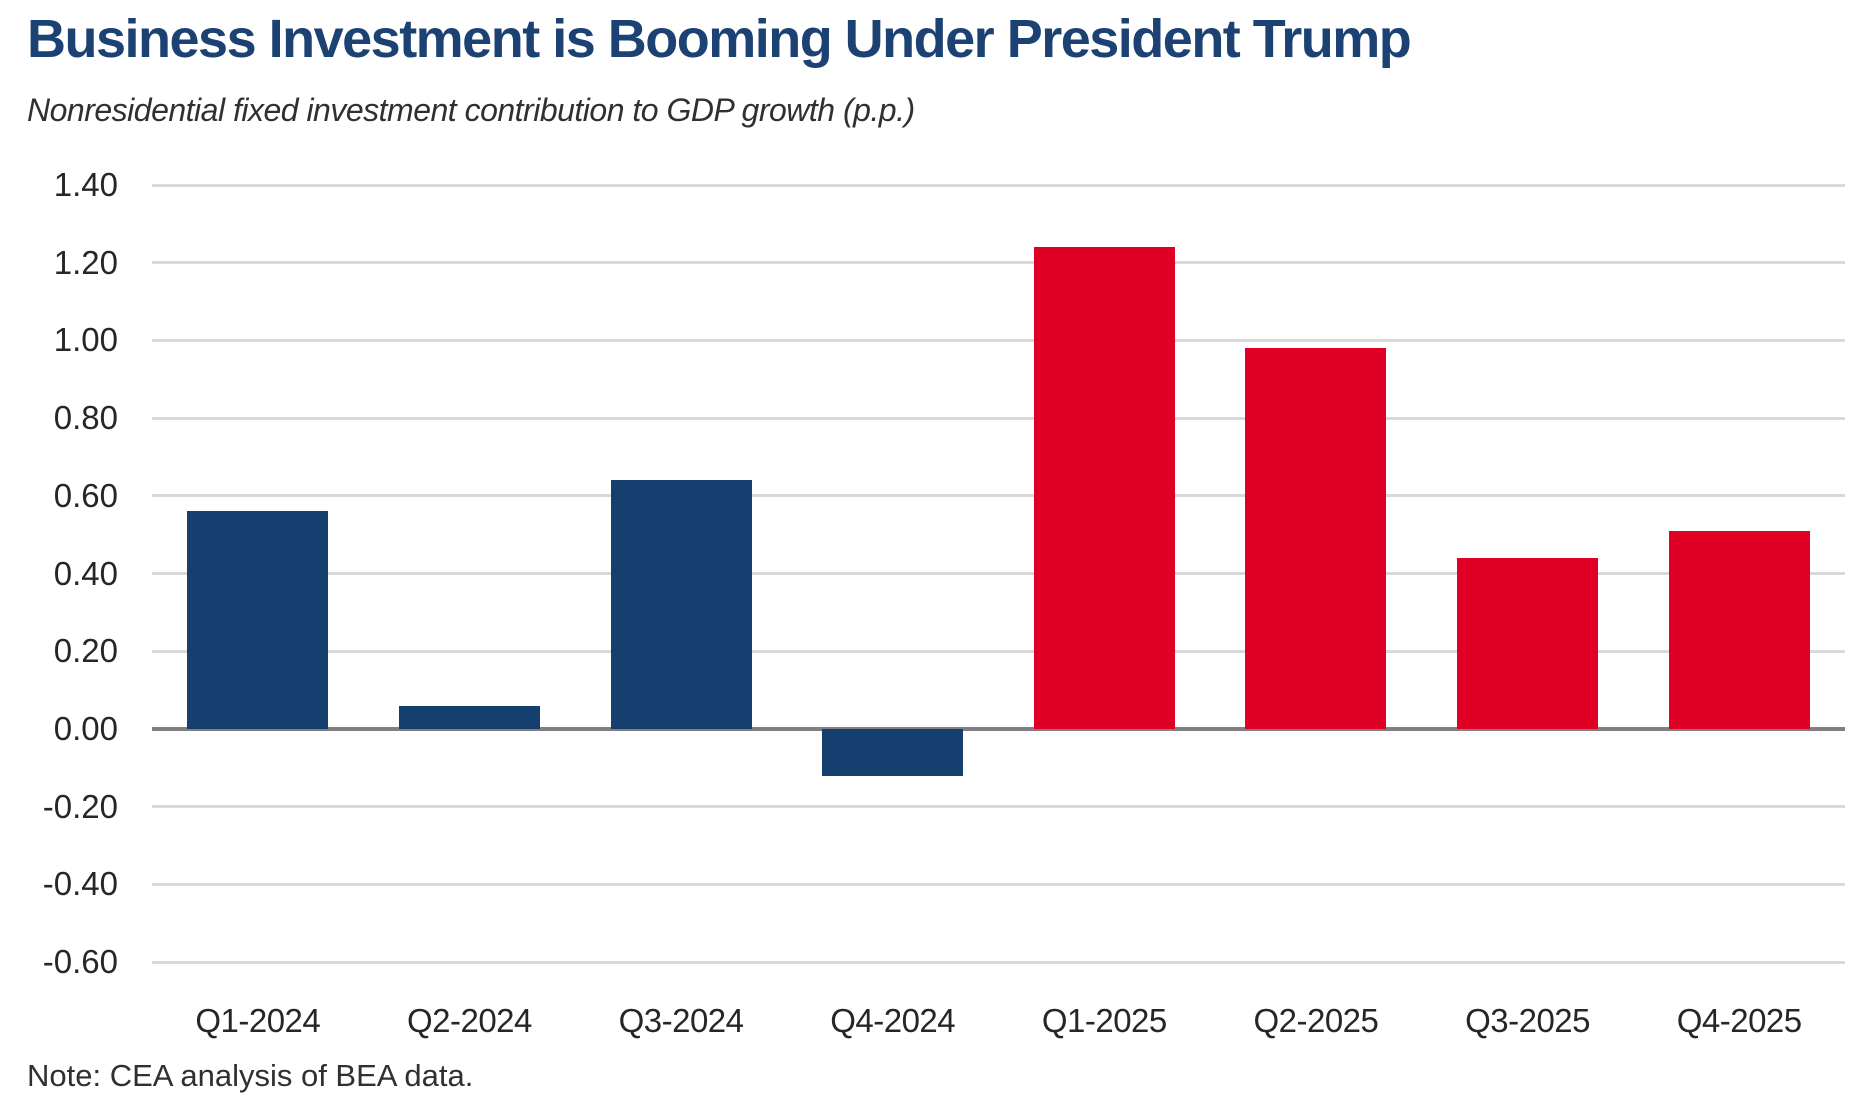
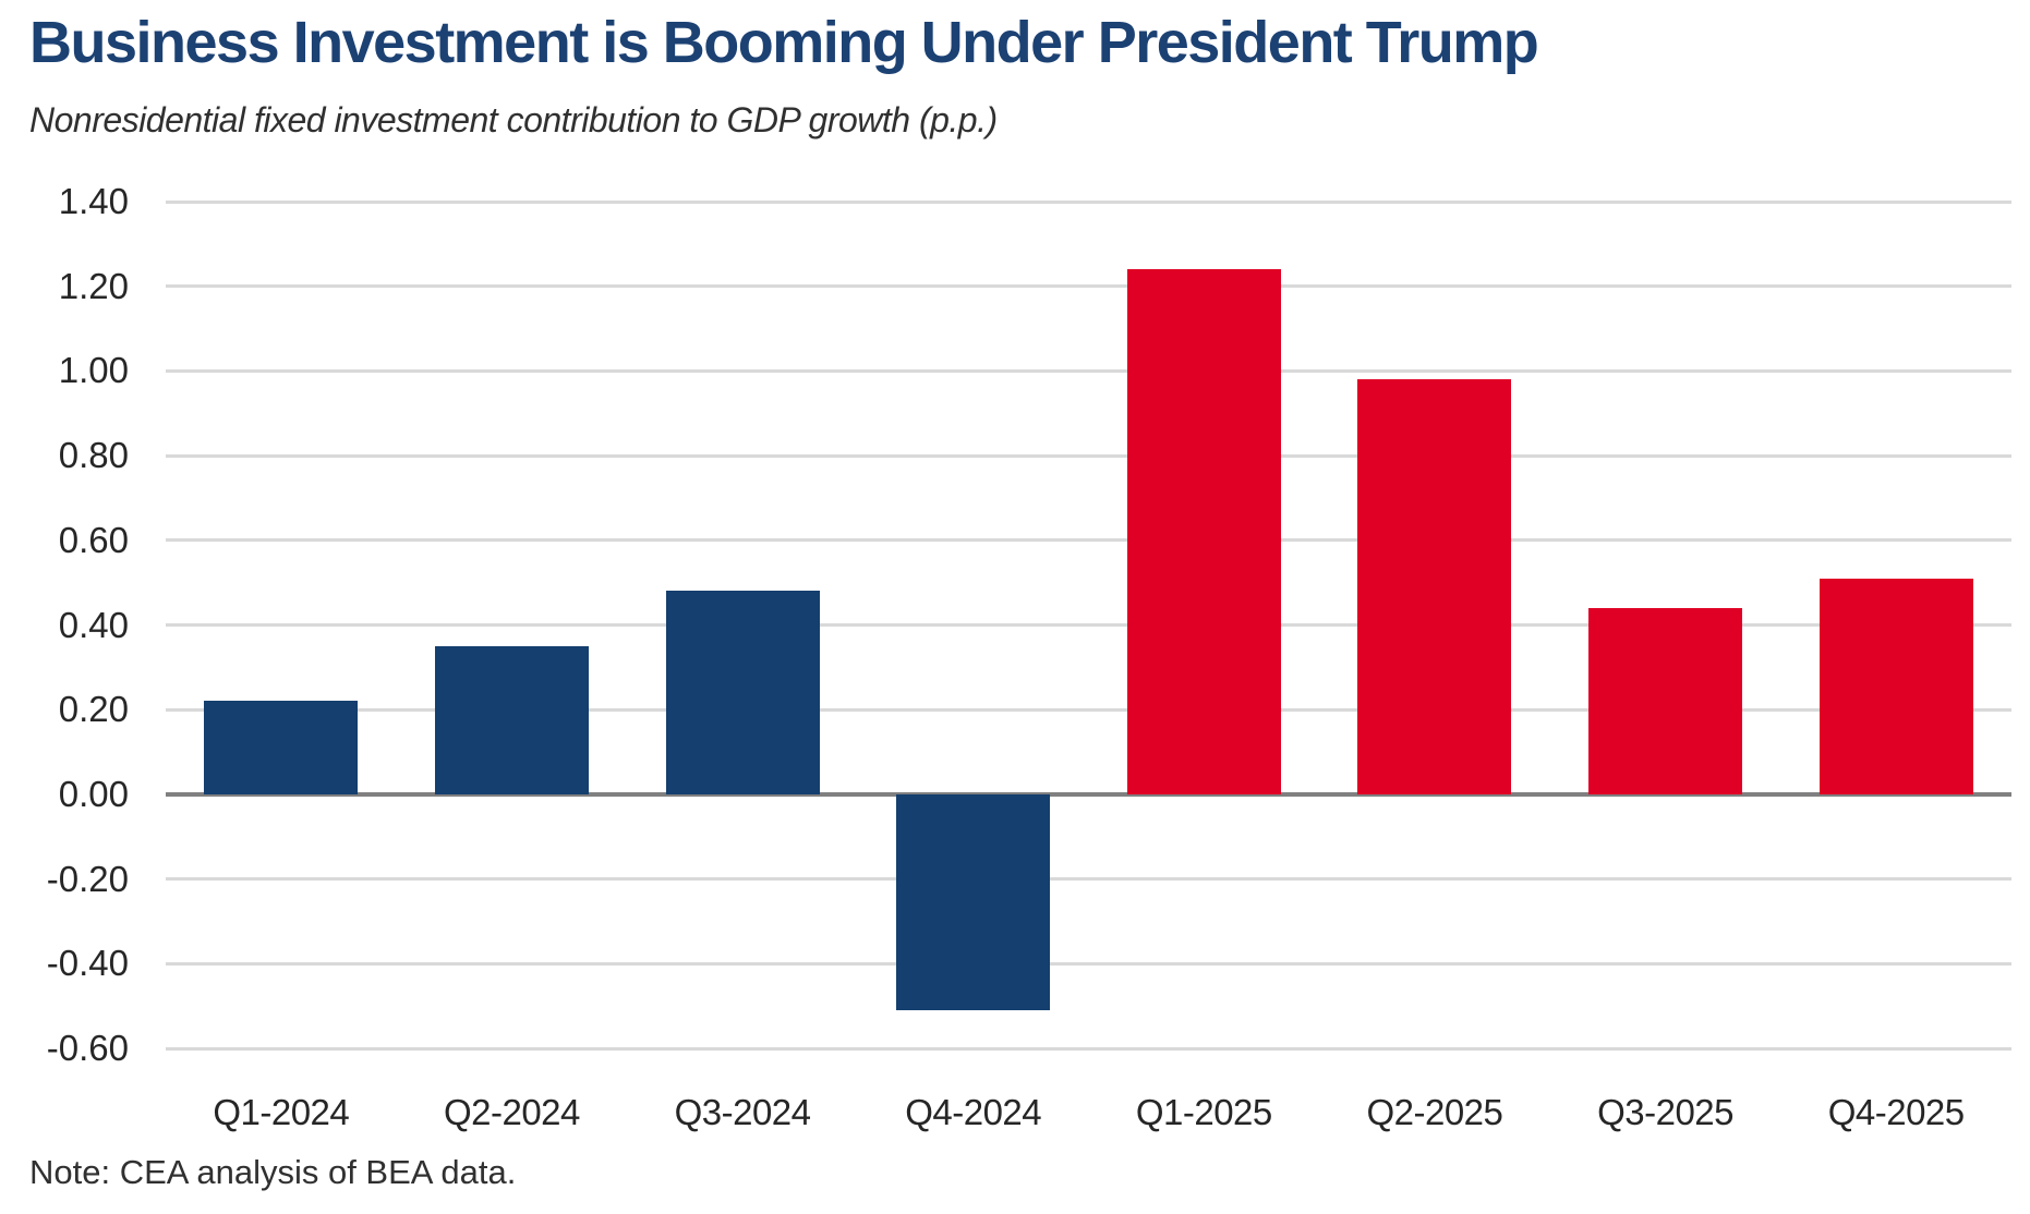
Q1-2024: 0.56 -> 0.22
Q2-2024: 0.06 -> 0.35
Q3-2024: 0.64 -> 0.48
Q4-2024: -0.12 -> -0.51
